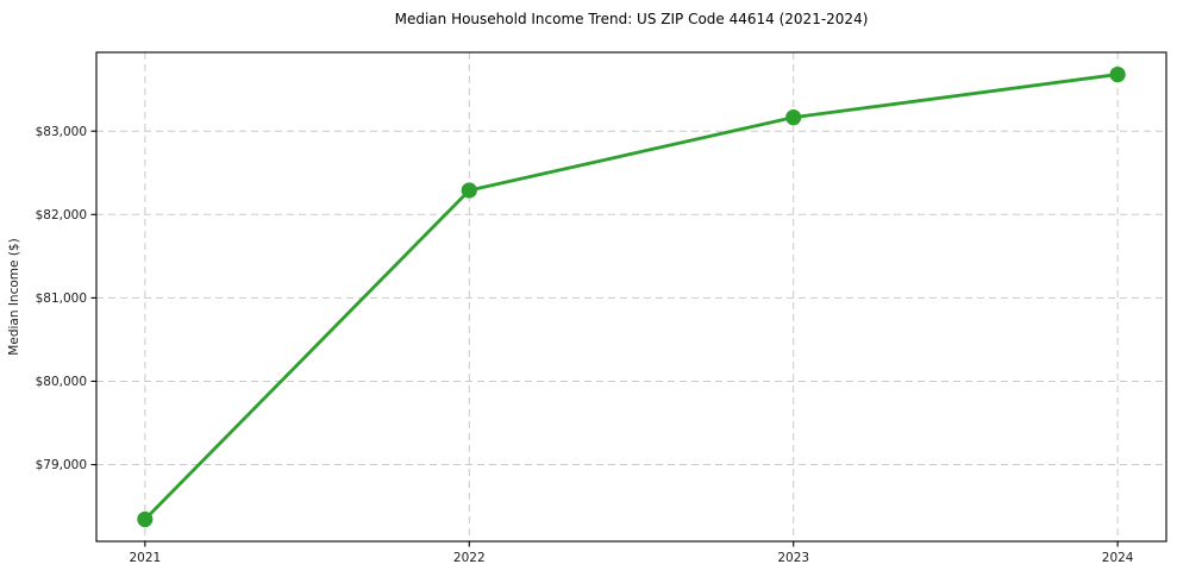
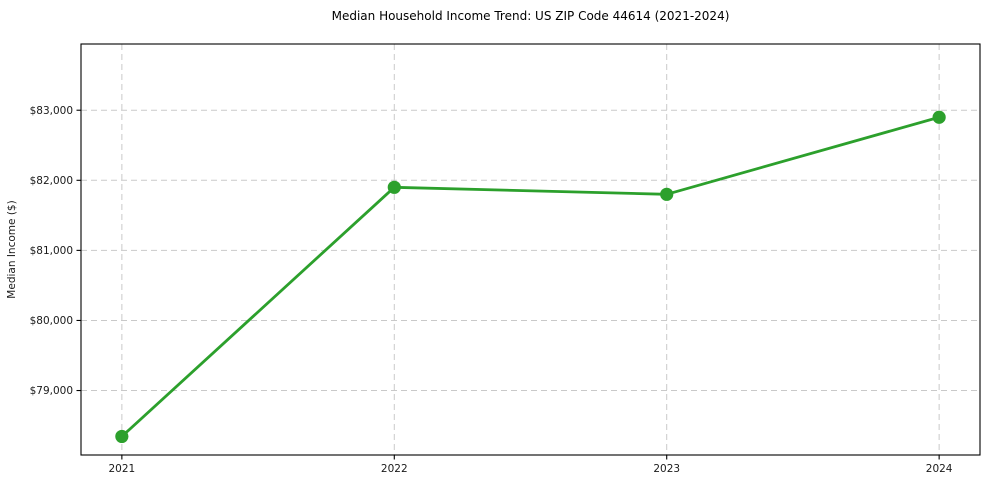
2022: $82300 -> $81900
2023: $83200 -> $81800
2024: $83700 -> $82900
